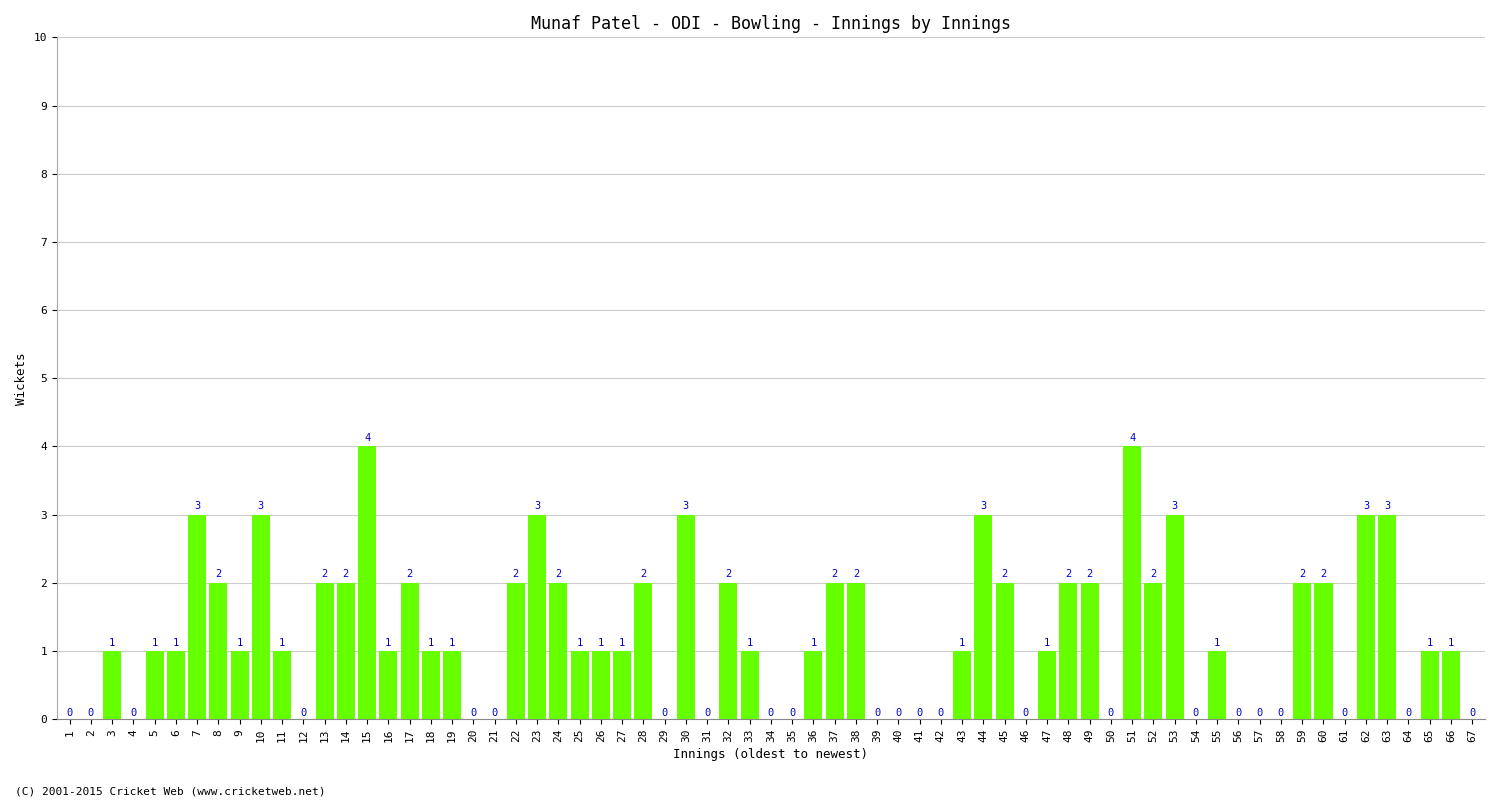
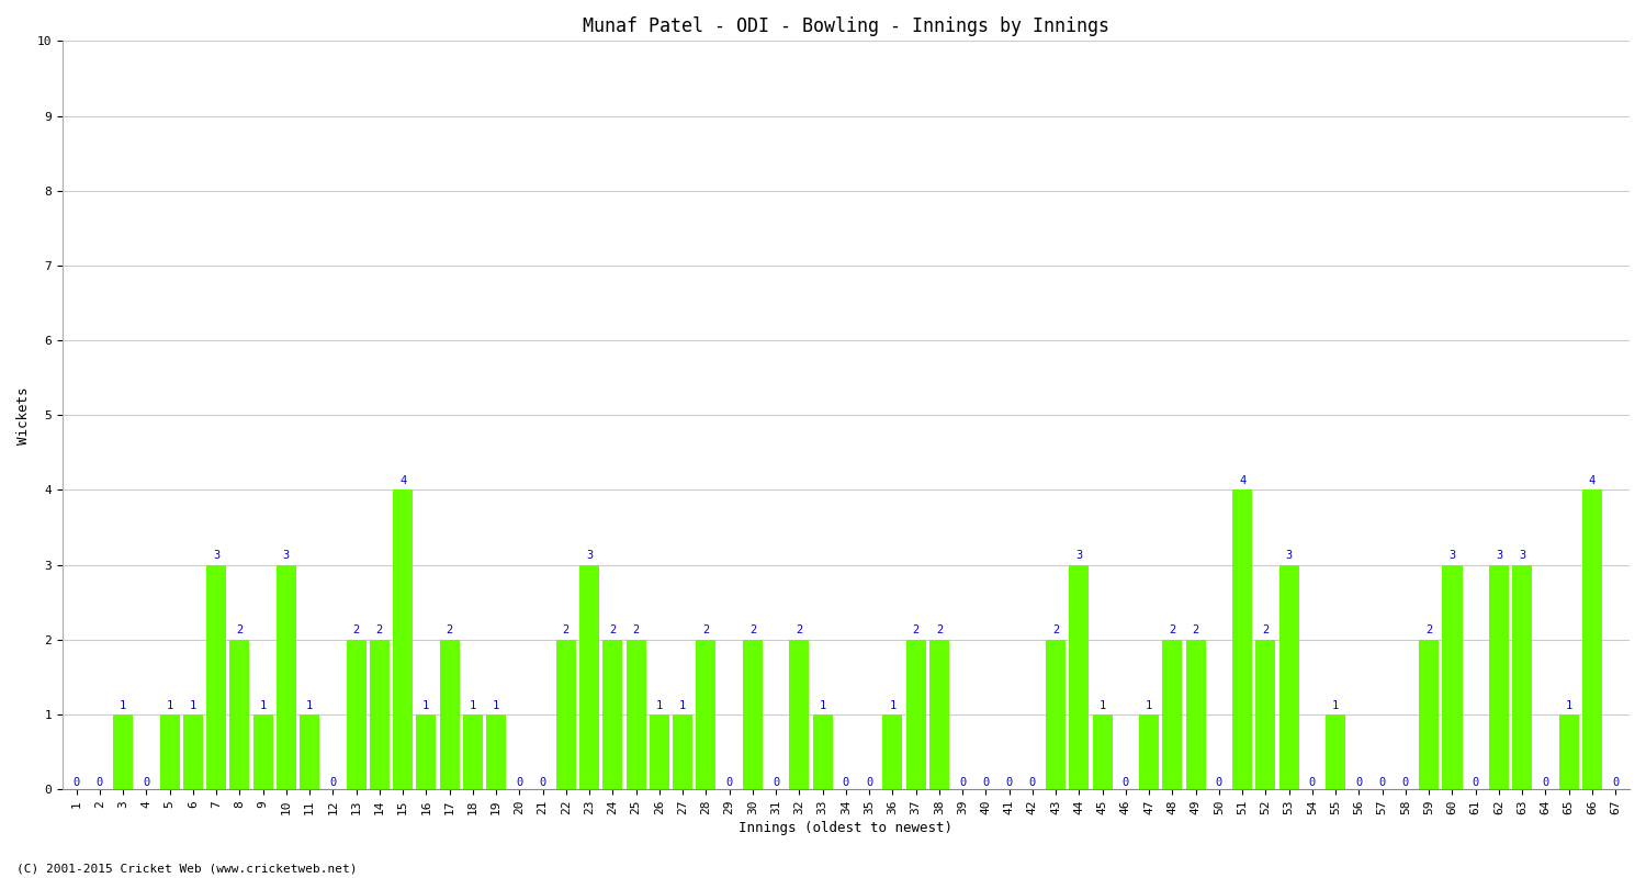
25: 1 -> 2
30: 3 -> 2
43: 1 -> 2
45: 2 -> 1
60: 2 -> 3
66: 1 -> 4
